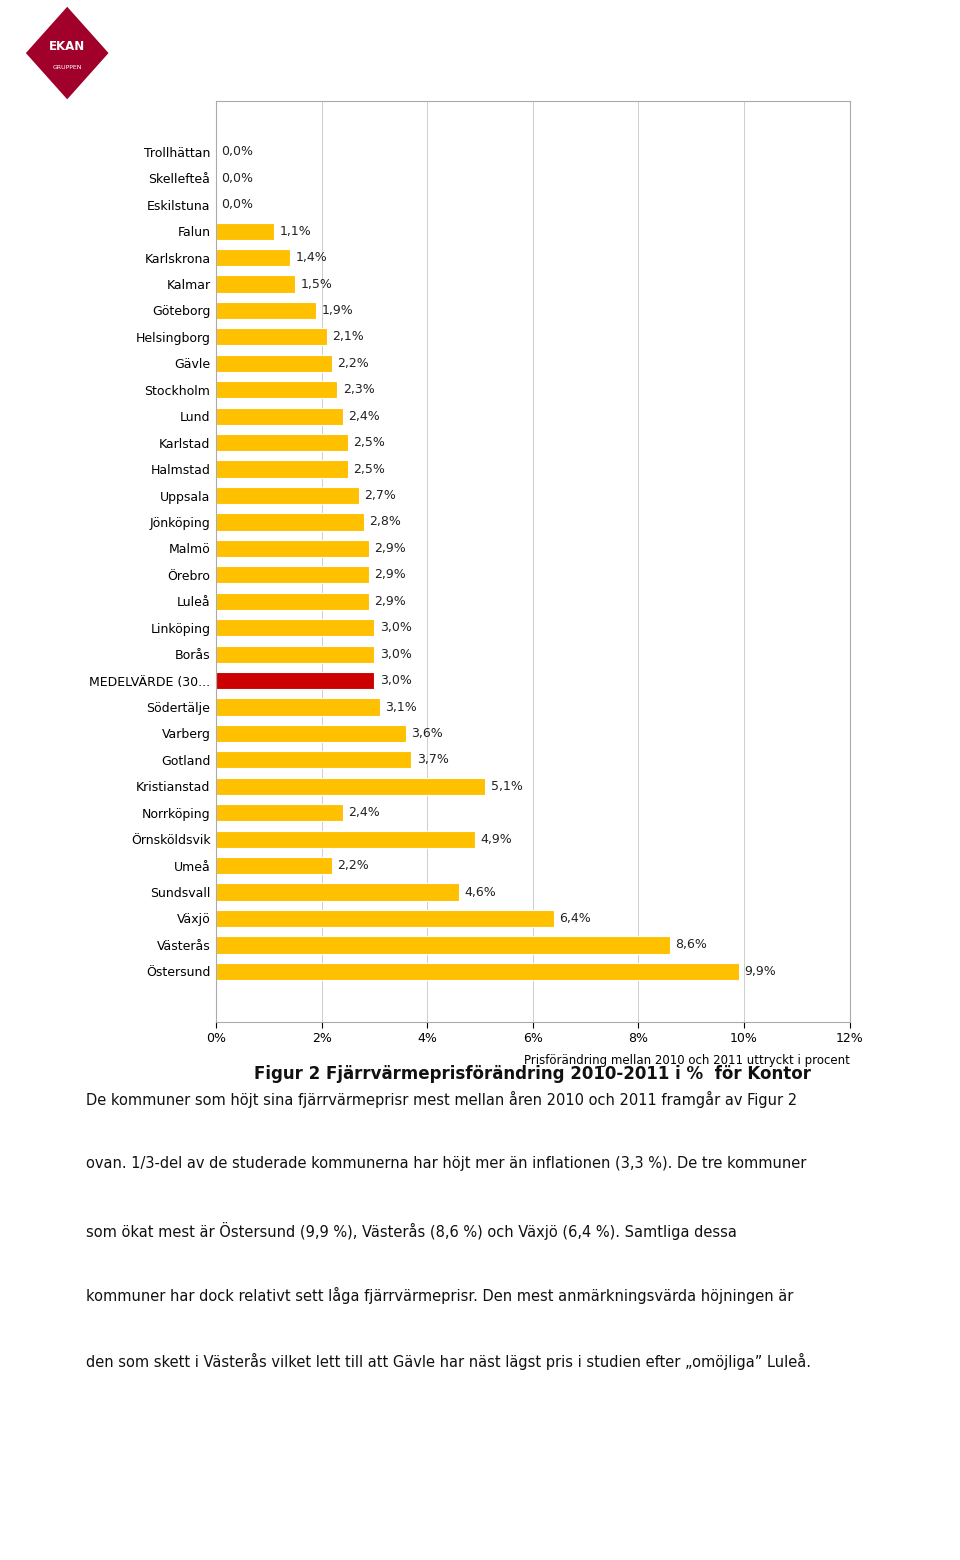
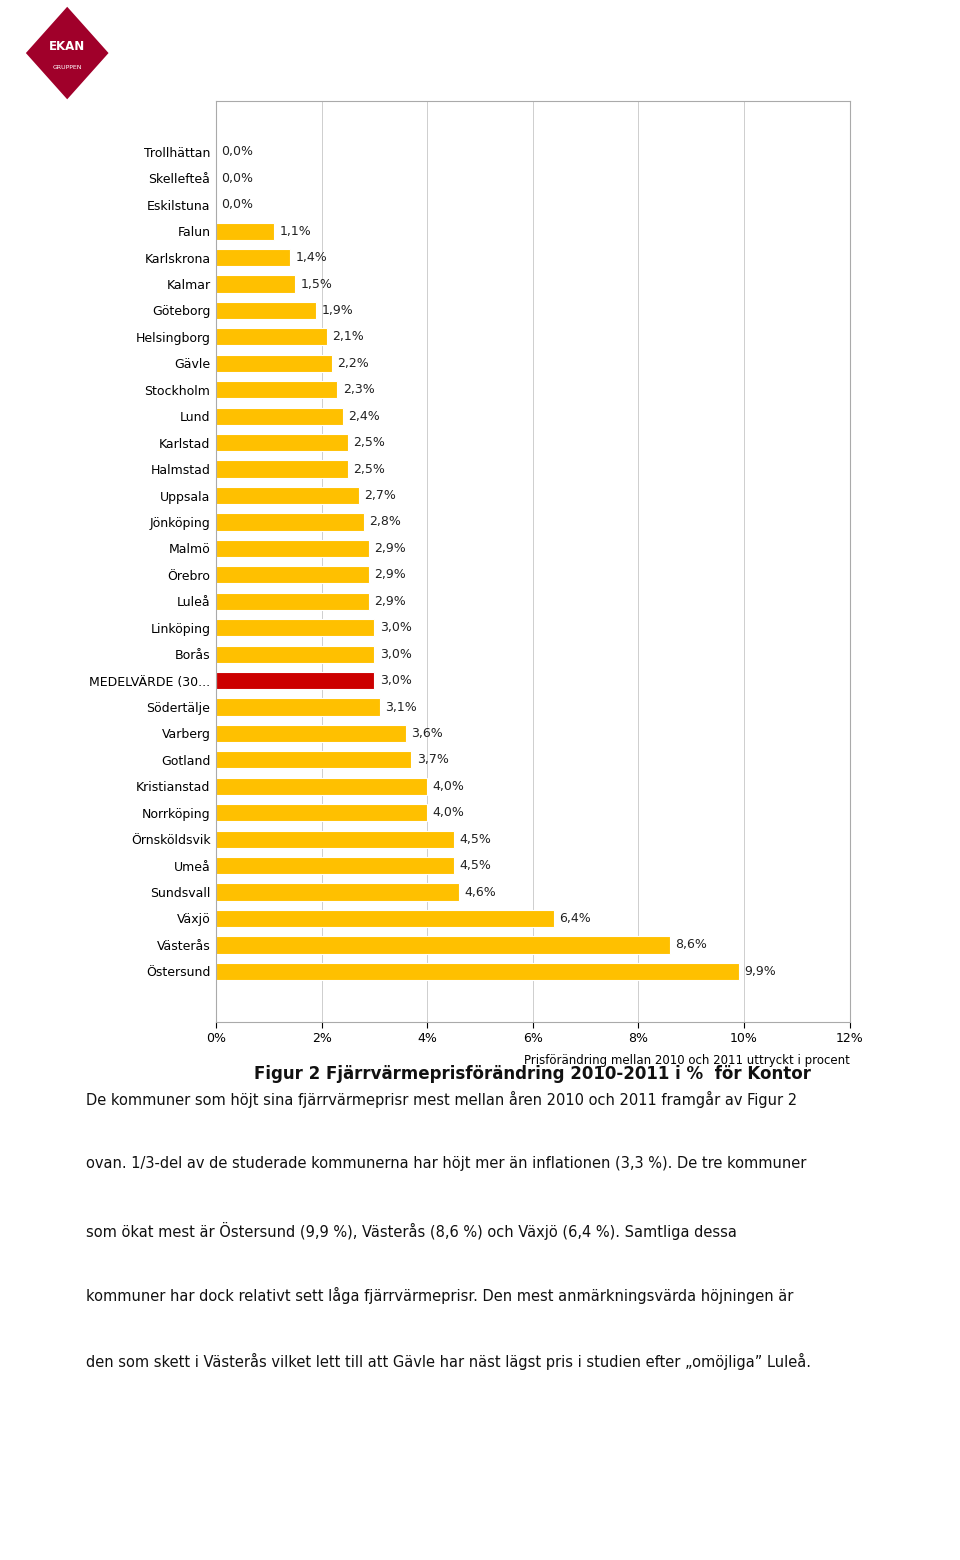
Kristianstad: 5,1% -> 4,0%
Norrköping: 2,4% -> 4,0%
Örnsköldsvik: 4,9% -> 4,5%
Umeå: 2,2% -> 4,5%
